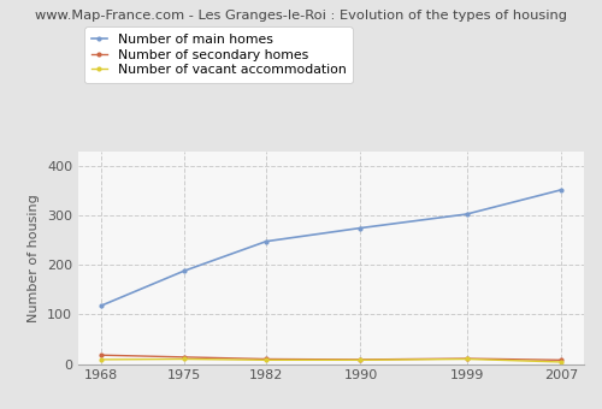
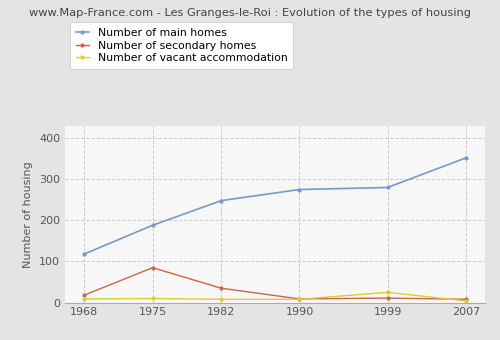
Number of secondary homes/1975: 14 -> 85
Number of secondary homes/1982: 10 -> 35
Number of main homes/1999: 303 -> 280
Number of vacant accommodation/1999: 10 -> 25
